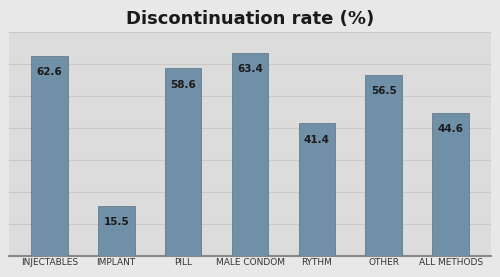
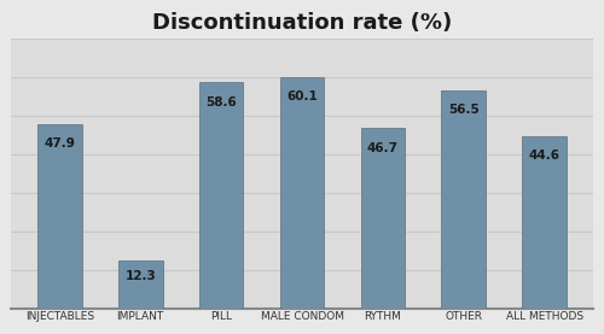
INJECTABLES: 62.6 -> 47.9
IMPLANT: 15.5 -> 12.3
MALE CONDOM: 63.4 -> 60.1
RYTHM: 41.4 -> 46.7
